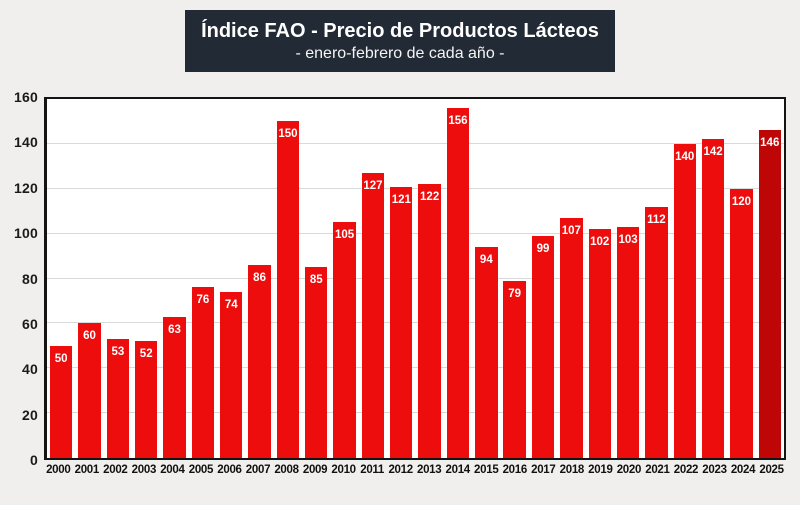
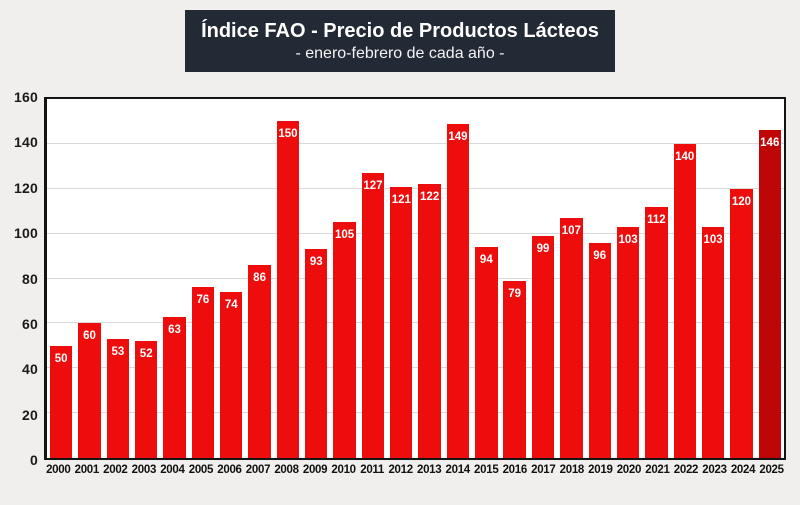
2009: 85 -> 93
2014: 156 -> 149
2019: 102 -> 96
2023: 142 -> 103
